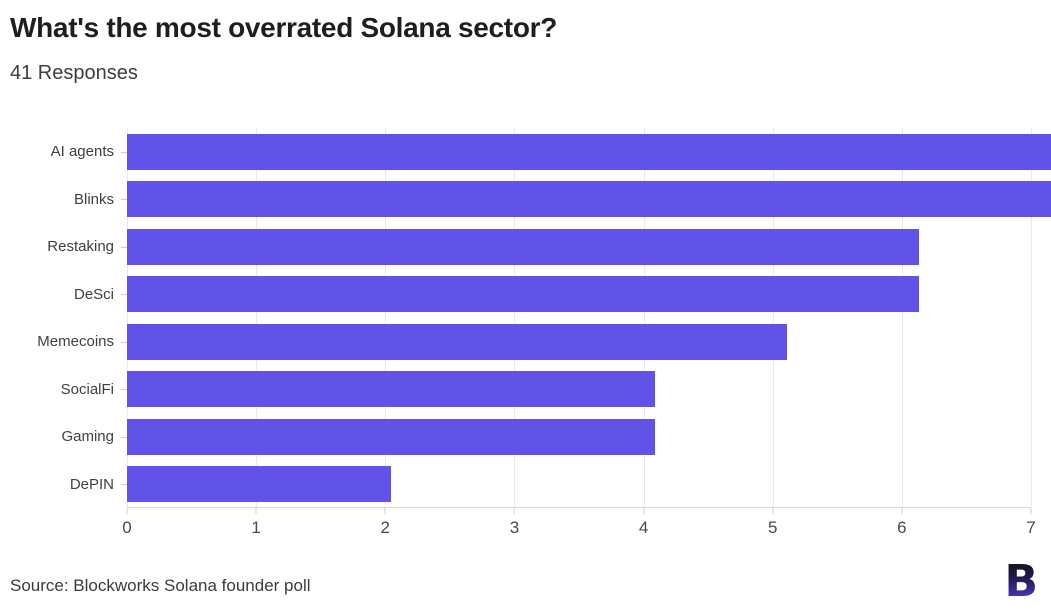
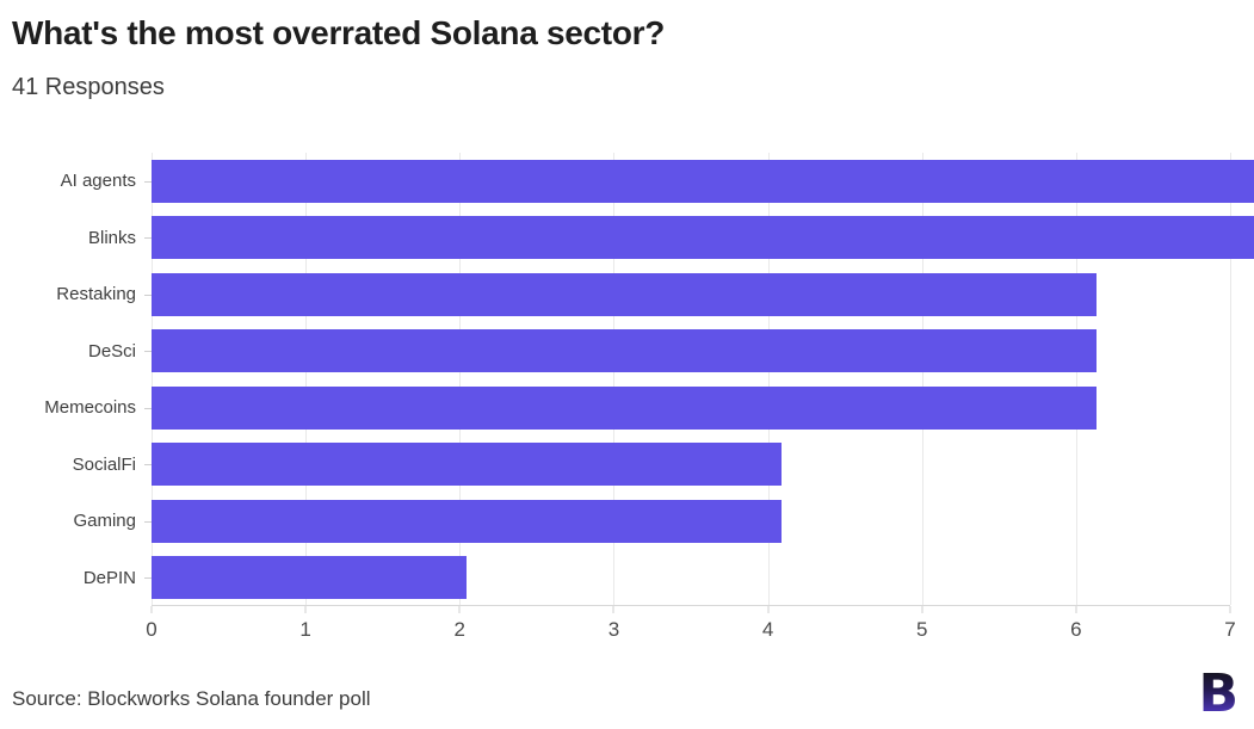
Memecoins: 5 -> 6
